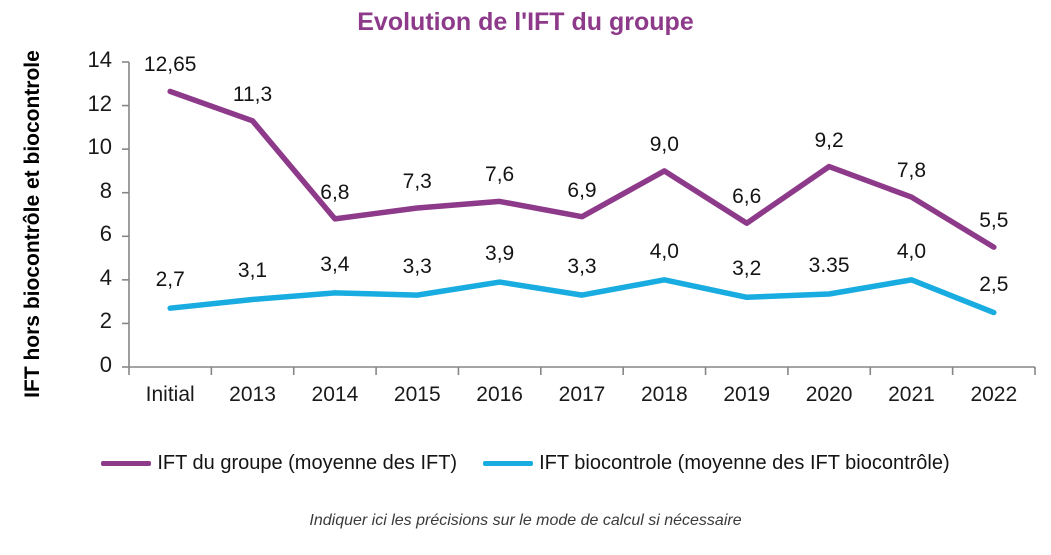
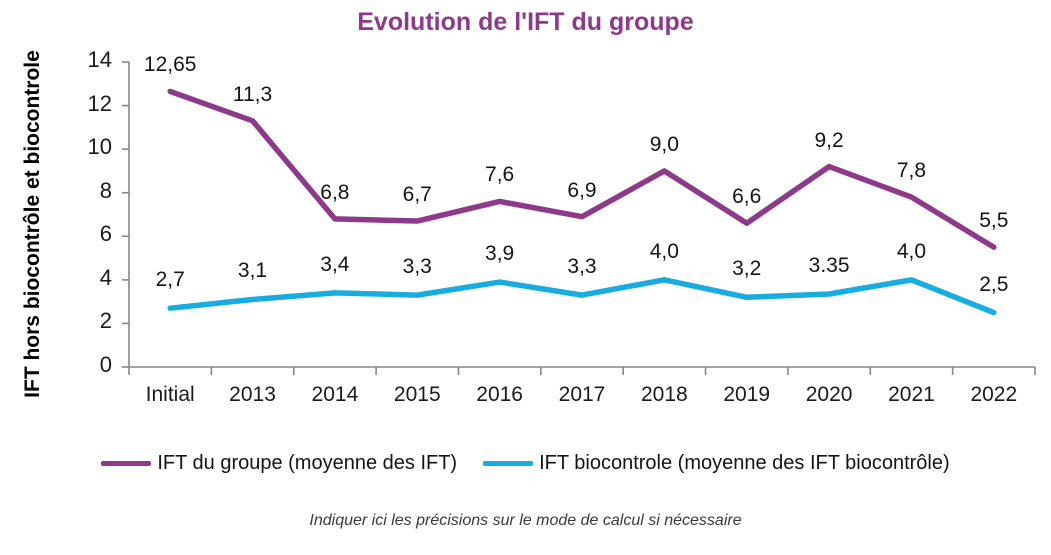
IFT du groupe (moyenne des IFT)/2015: 7,3 -> 6,7
